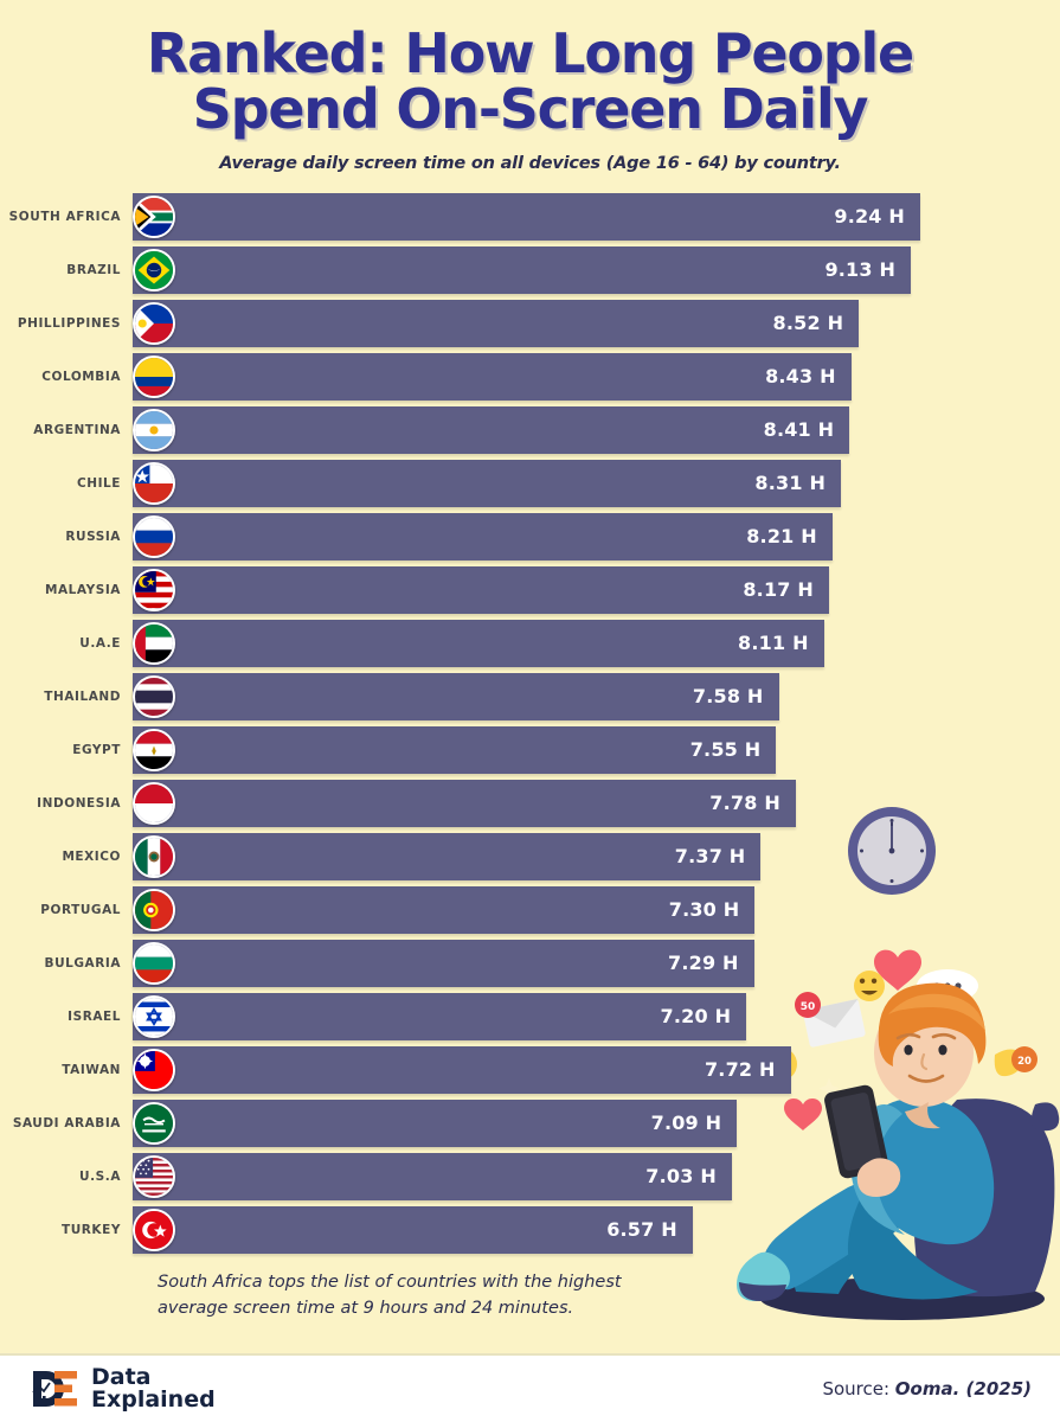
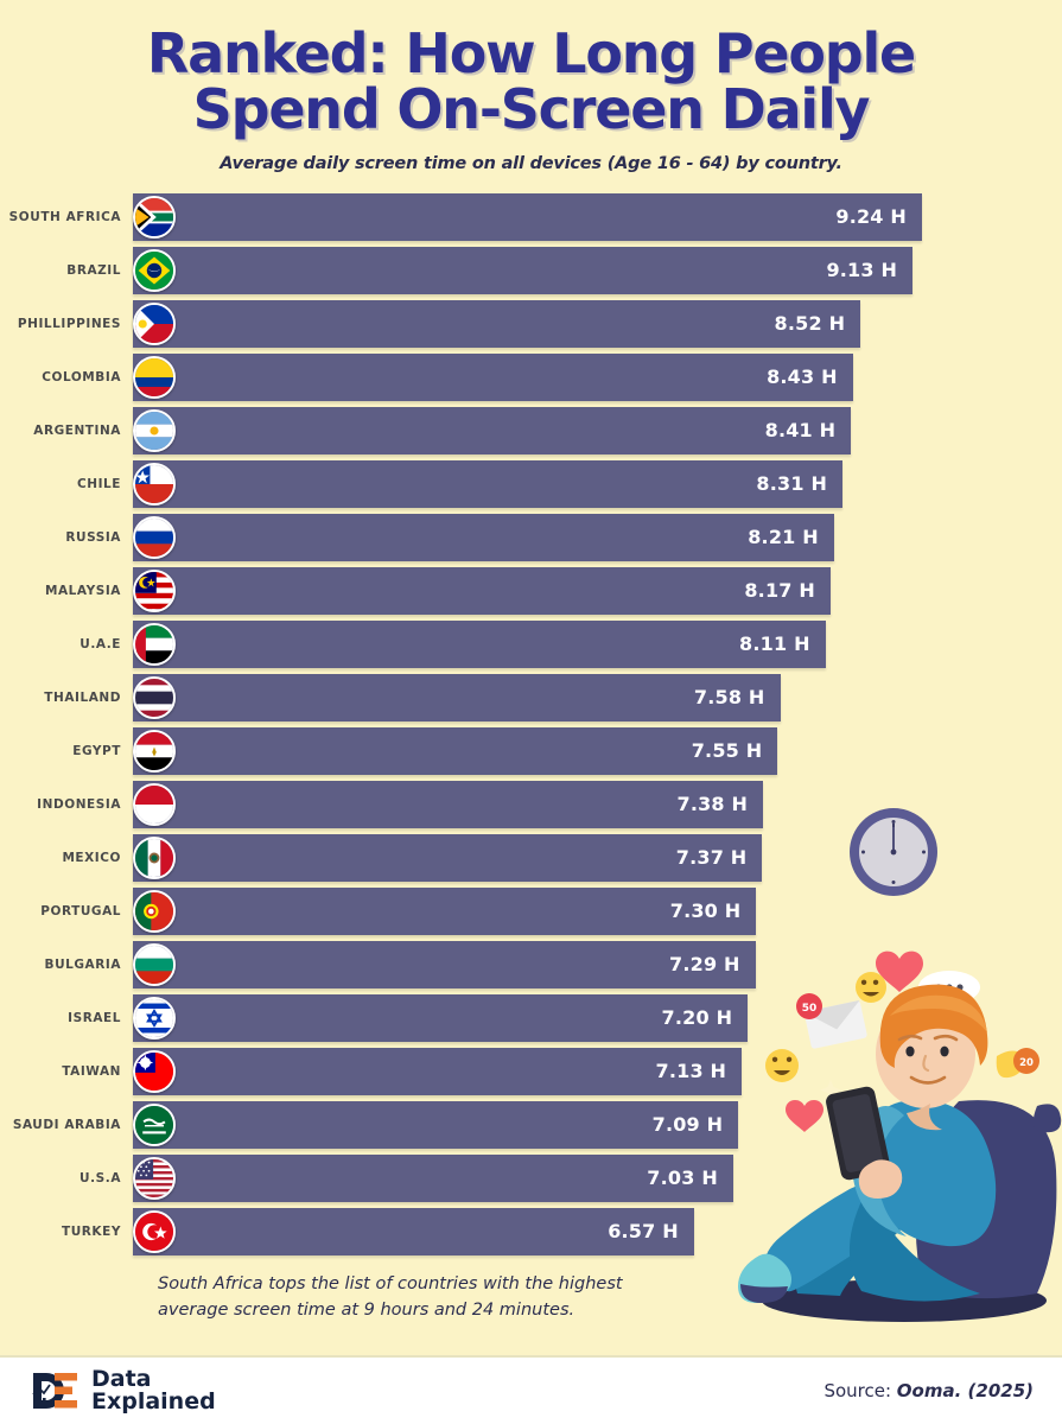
INDONESIA: 7.78 -> 7.38
TAIWAN: 7.72 -> 7.13
